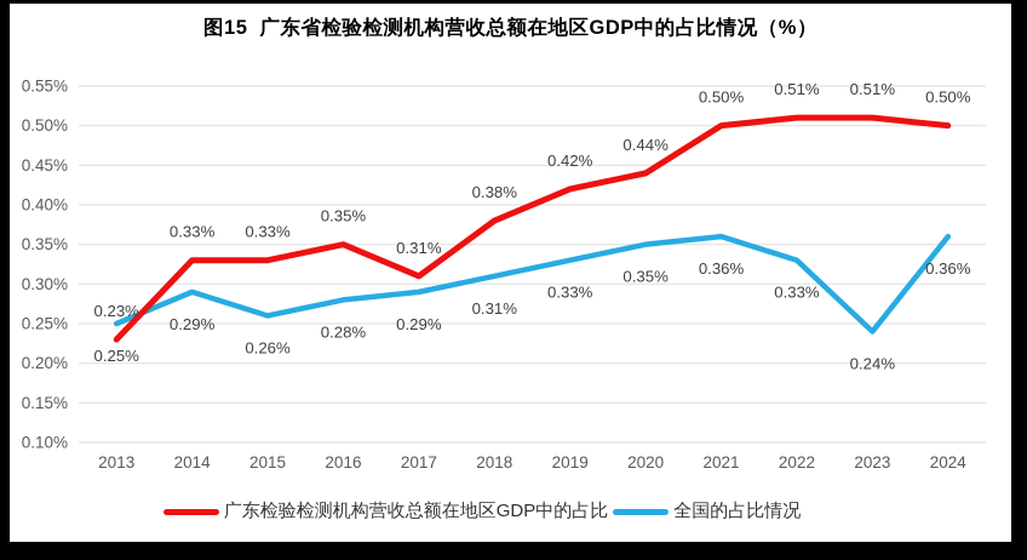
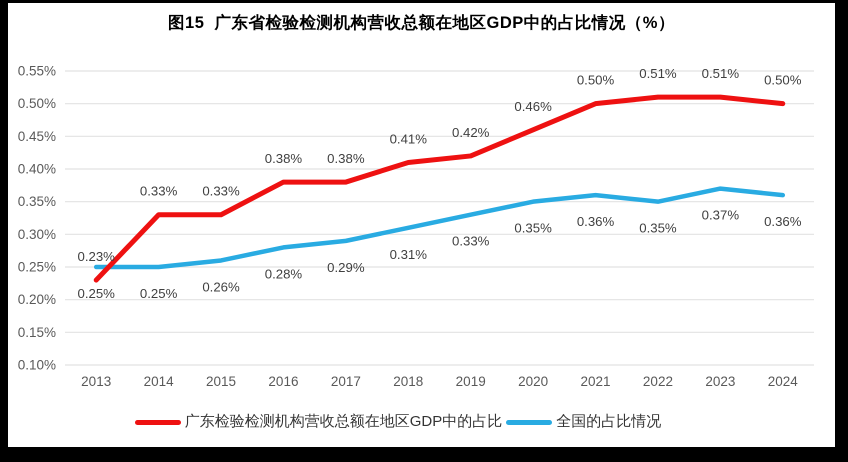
全国的占比情况/2014: 0.29% -> 0.25%
广东检验检测机构营收总额在地区GDP中的占比/2016: 0.35% -> 0.38%
广东检验检测机构营收总额在地区GDP中的占比/2017: 0.31% -> 0.38%
广东检验检测机构营收总额在地区GDP中的占比/2018: 0.38% -> 0.41%
广东检验检测机构营收总额在地区GDP中的占比/2020: 0.44% -> 0.46%
全国的占比情况/2022: 0.33% -> 0.35%
全国的占比情况/2023: 0.24% -> 0.37%
